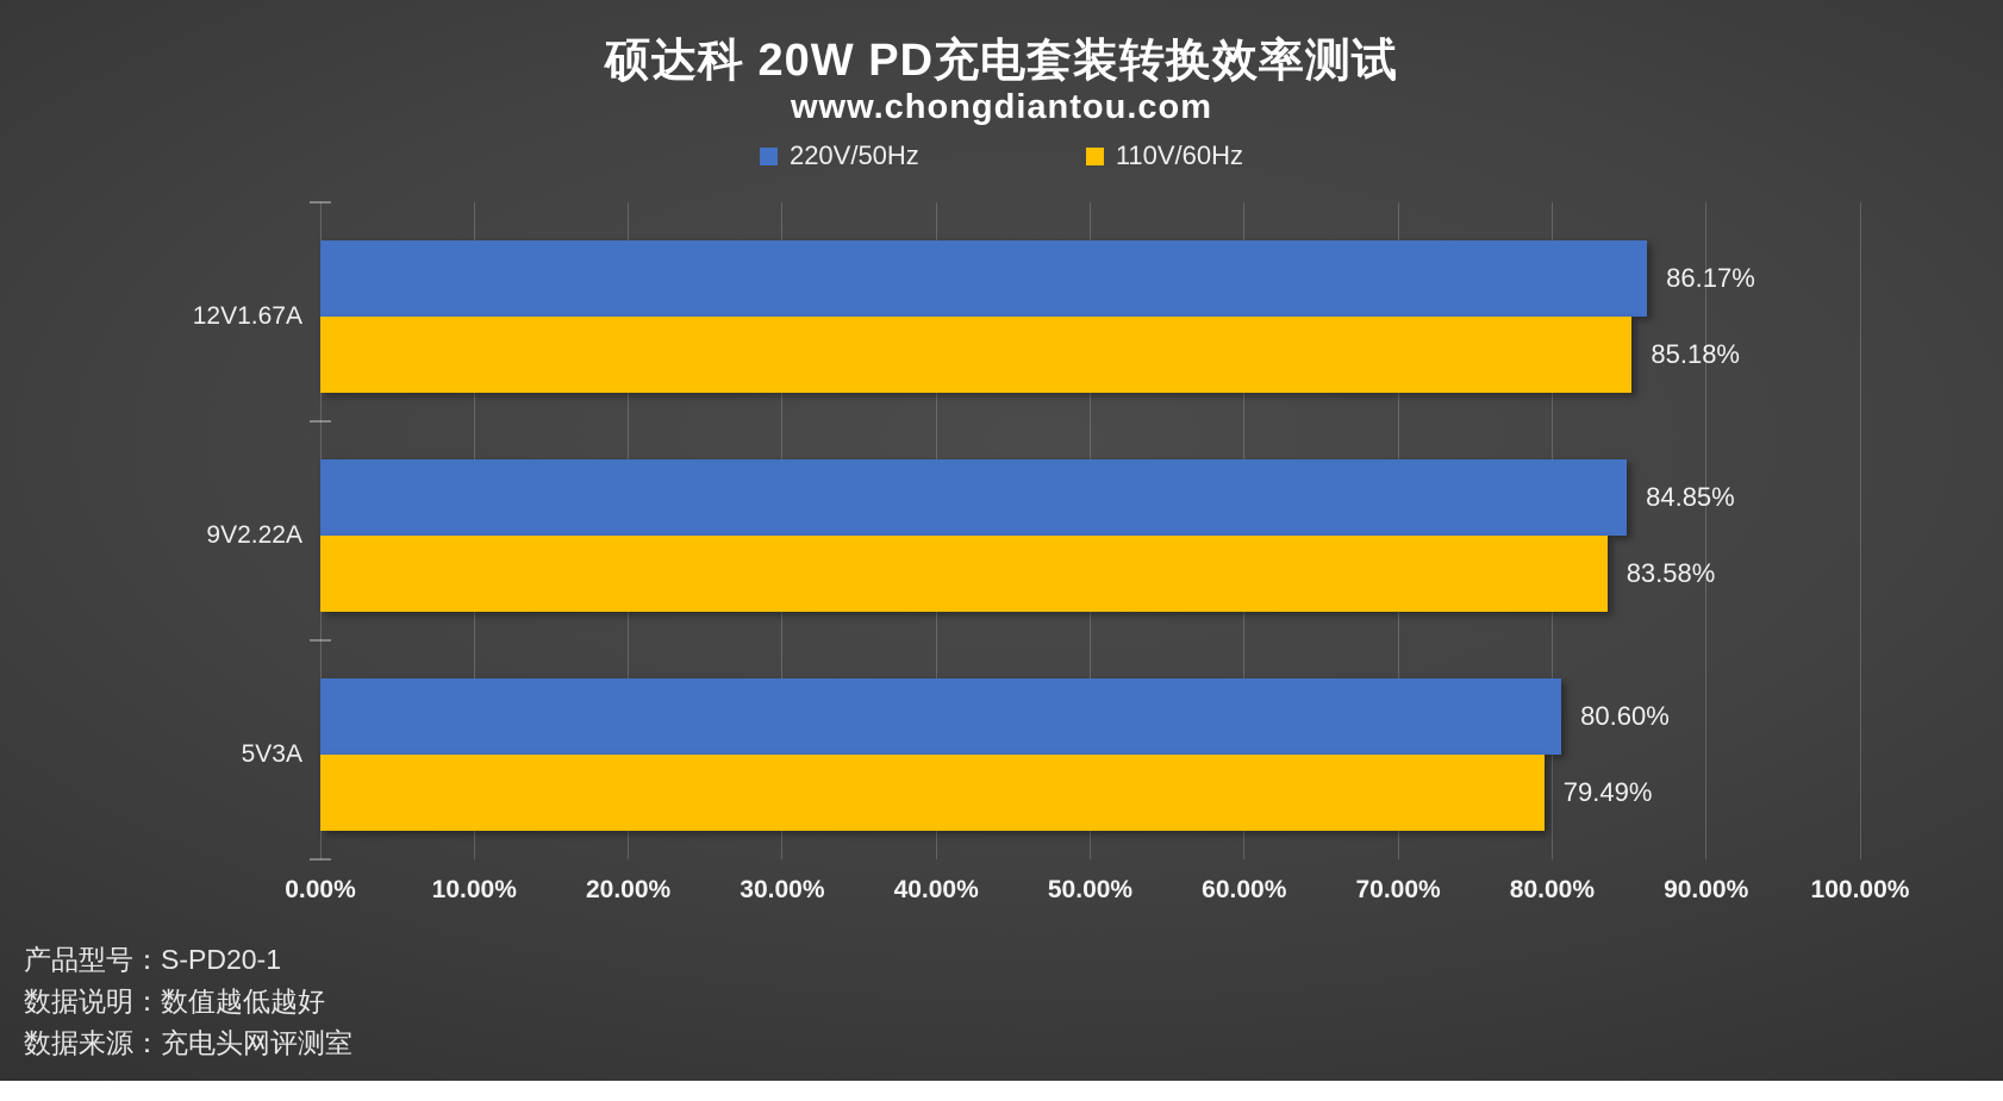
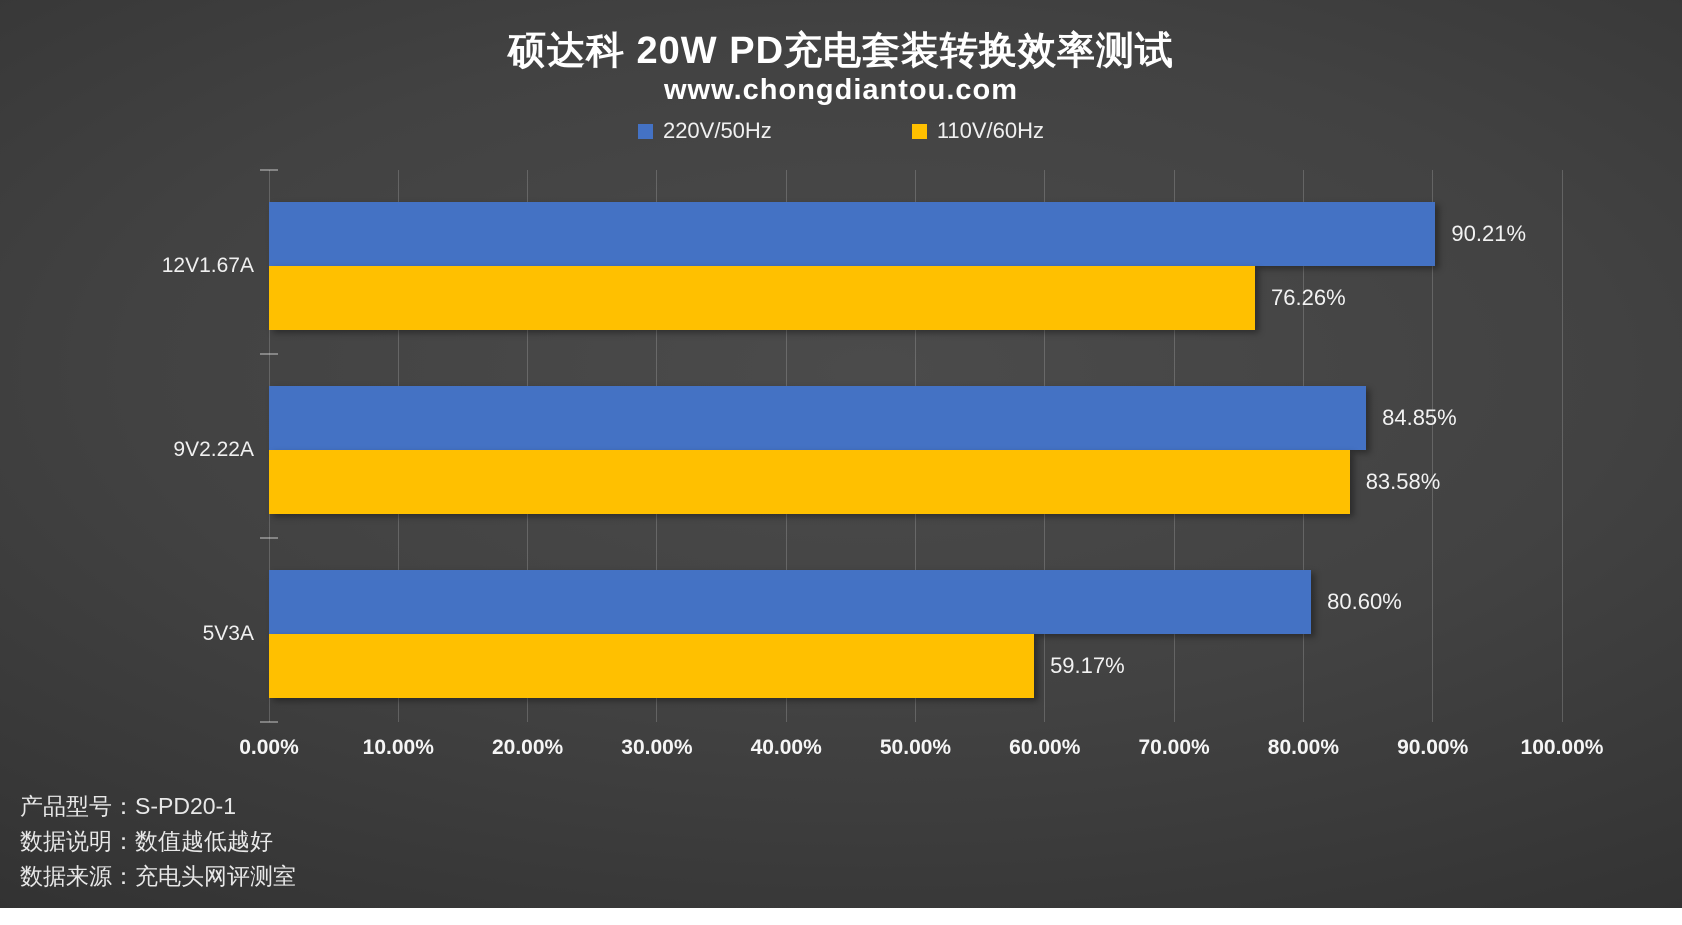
220V/50Hz/12V1.67A: 86.17% -> 90.21%
110V/60Hz/12V1.67A: 85.18% -> 76.26%
110V/60Hz/5V3A: 79.49% -> 59.17%
